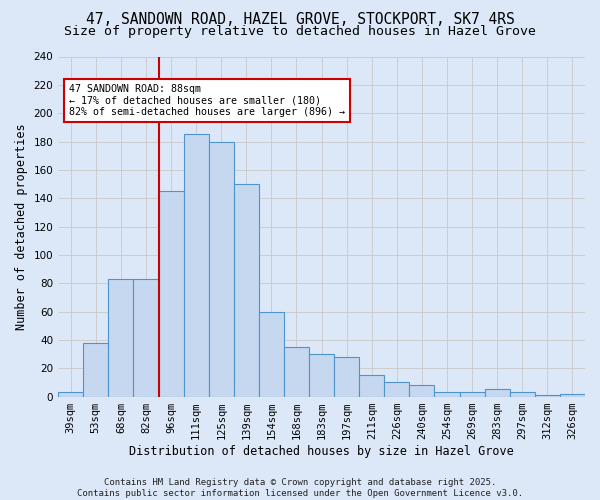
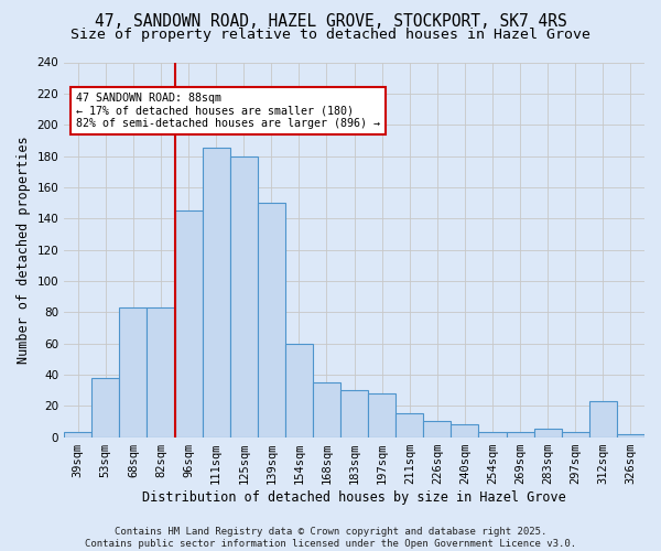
312sqm: 1 -> 23
